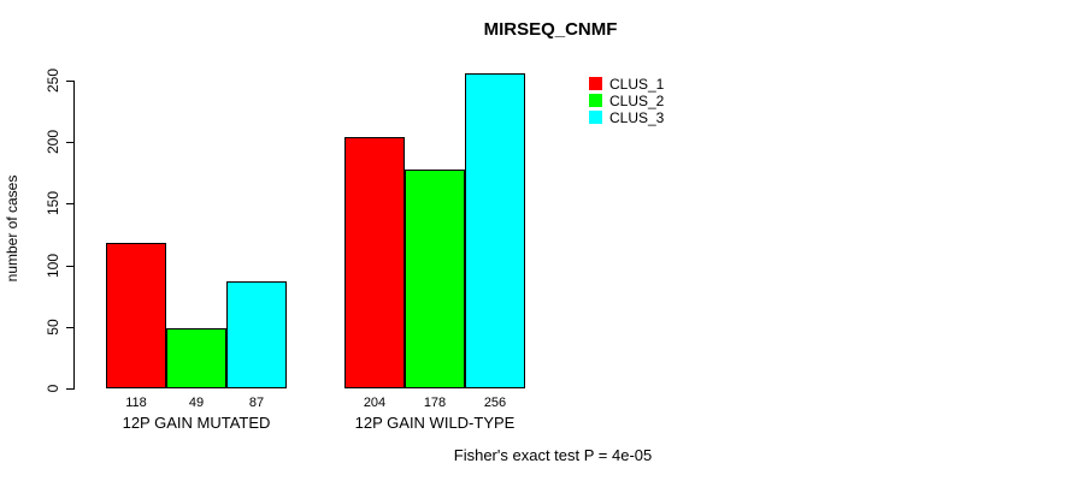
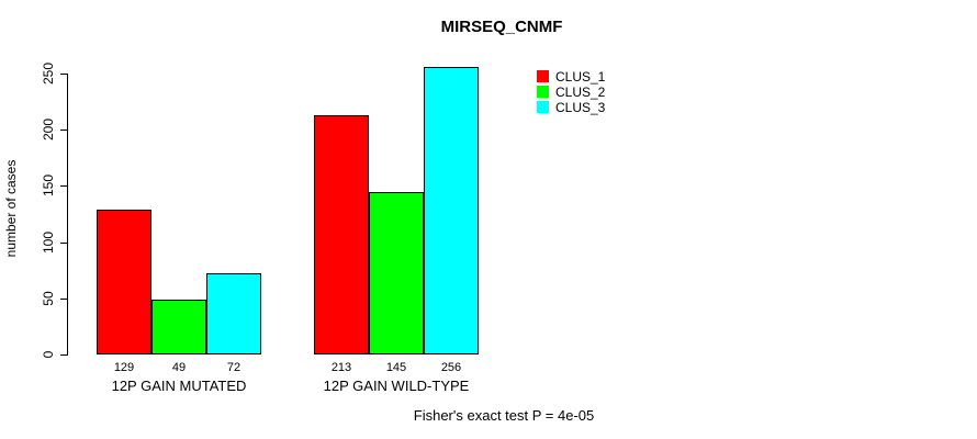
CLUS_1/12P GAIN MUTATED: 118 -> 129
CLUS_3/12P GAIN MUTATED: 87 -> 72
CLUS_1/12P GAIN WILD-TYPE: 204 -> 213
CLUS_2/12P GAIN WILD-TYPE: 178 -> 145
